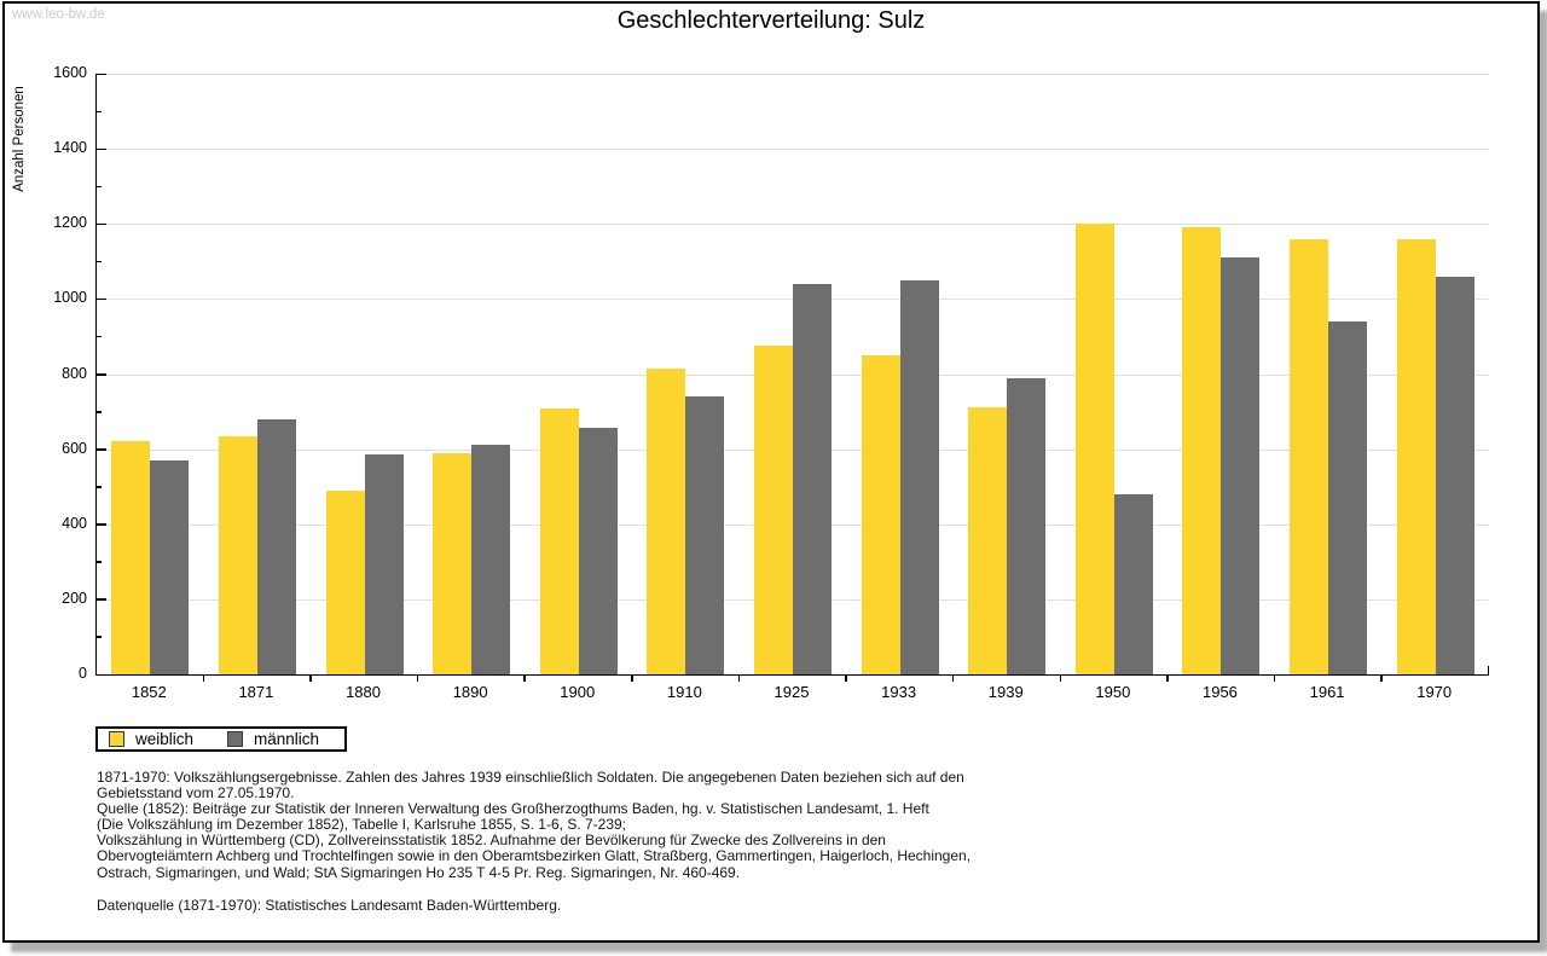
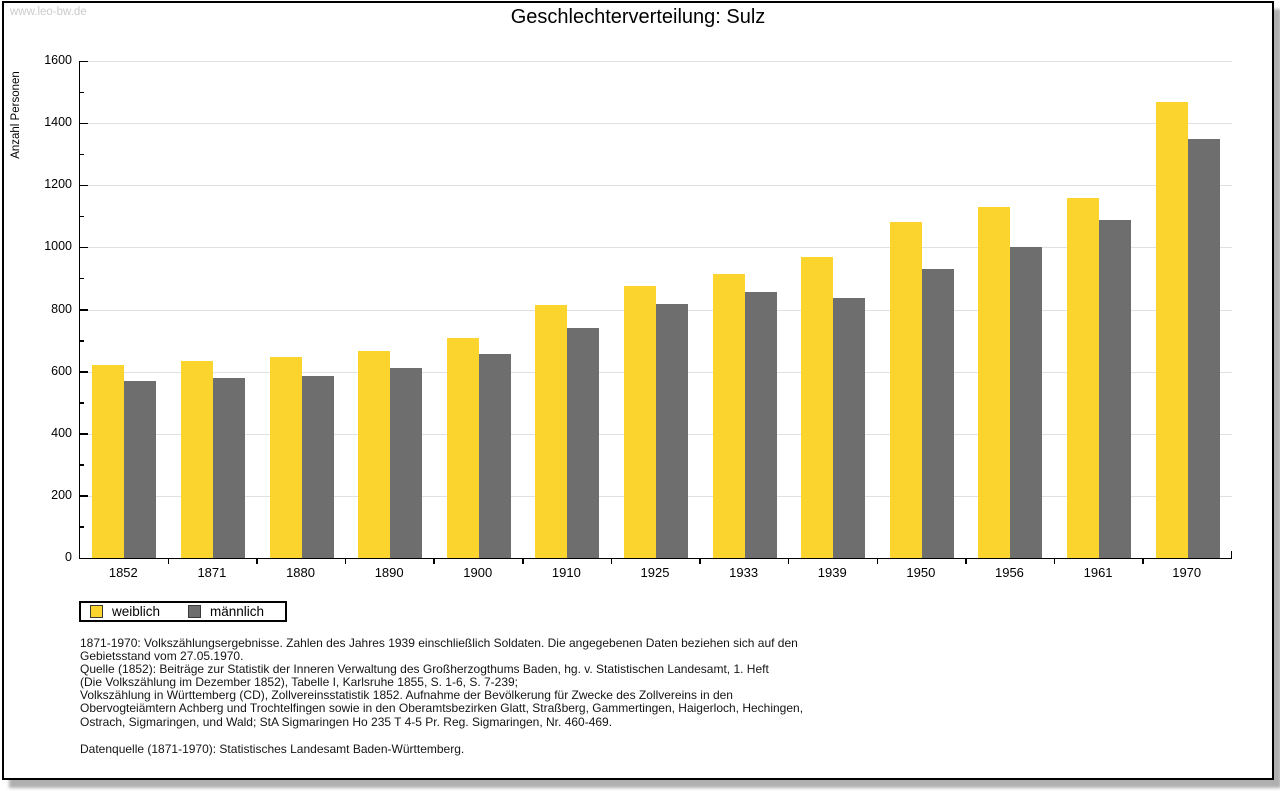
männlich/1871: 680 -> 580
weiblich/1880: 490 -> 650
weiblich/1890: 590 -> 670
männlich/1925: 1040 -> 820
weiblich/1933: 850 -> 910
männlich/1933: 1050 -> 860
weiblich/1939: 710 -> 970
männlich/1939: 790 -> 840
weiblich/1950: 1200 -> 1080
männlich/1950: 480 -> 930
weiblich/1956: 1190 -> 1130
männlich/1956: 1110 -> 1000
männlich/1961: 940 -> 1090
weiblich/1970: 1160 -> 1470
männlich/1970: 1060 -> 1350
